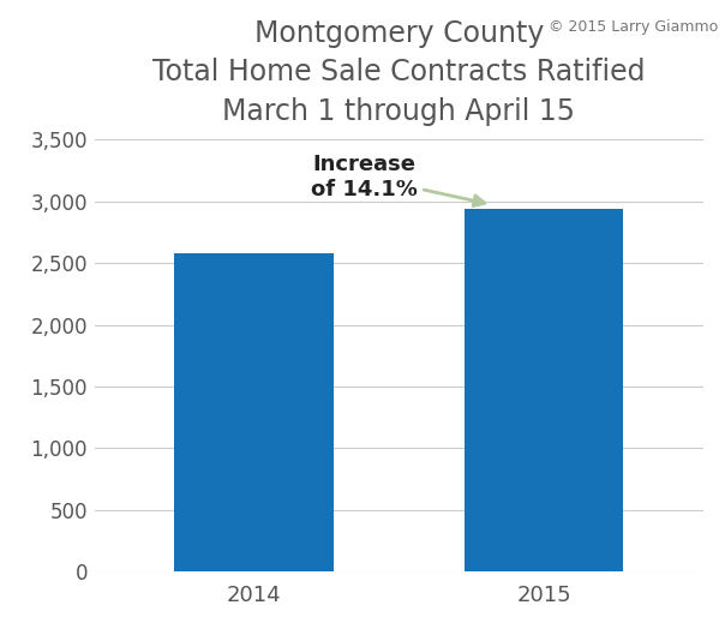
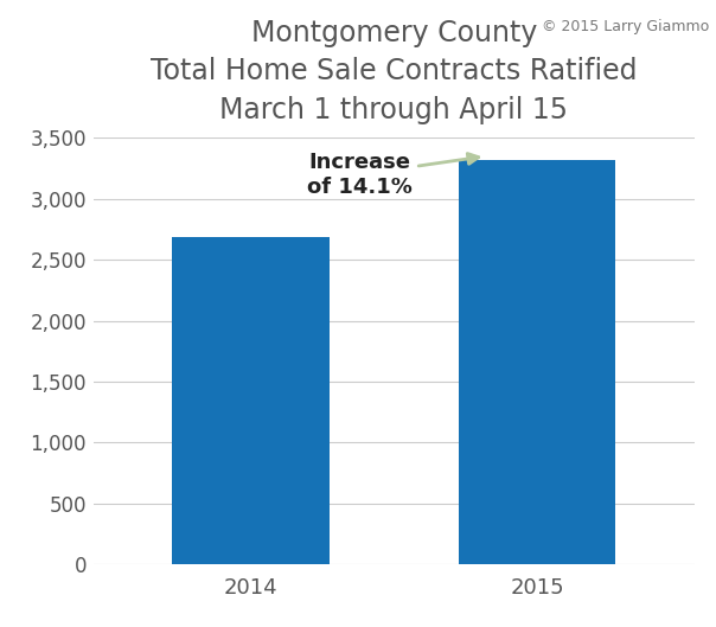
2014: 2,580 -> 2,690
2015: 2,940 -> 3,320
